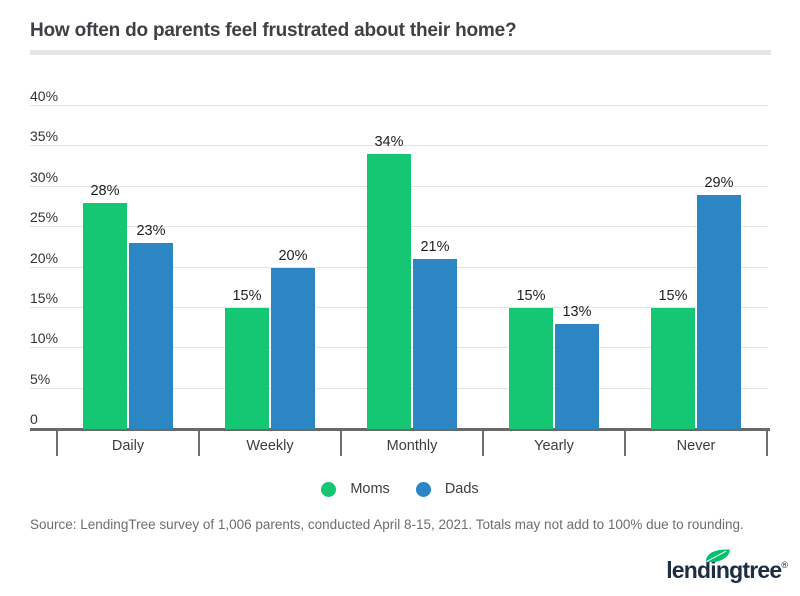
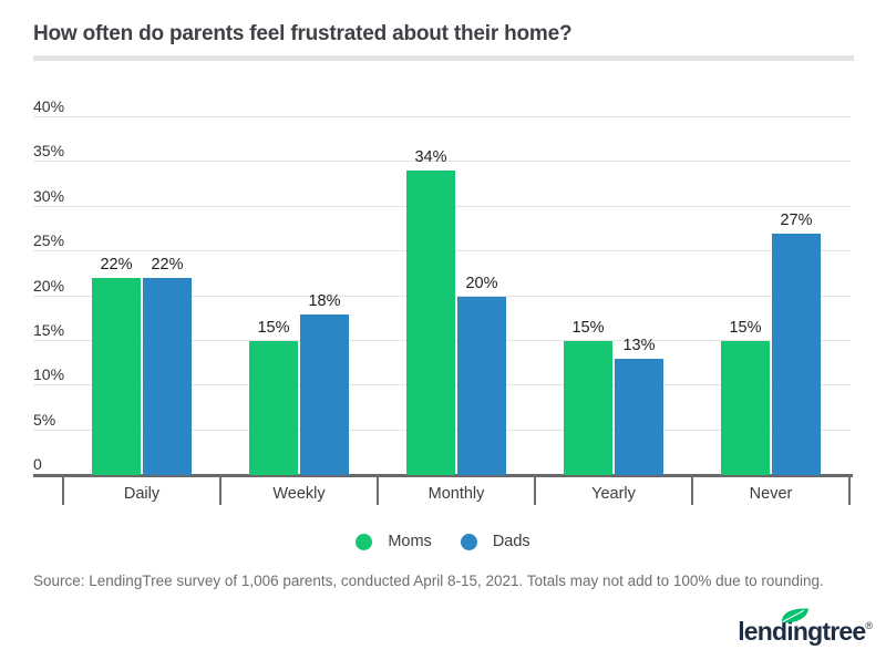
Moms/Daily: 28% -> 22%
Dads/Daily: 23% -> 22%
Dads/Weekly: 20% -> 18%
Dads/Monthly: 21% -> 20%
Dads/Never: 29% -> 27%
